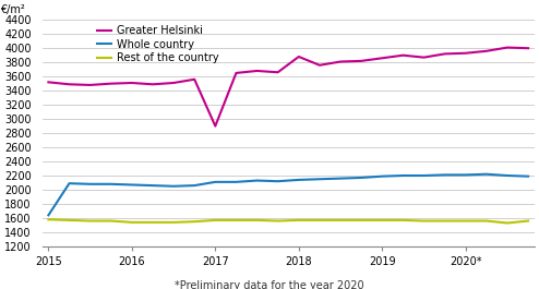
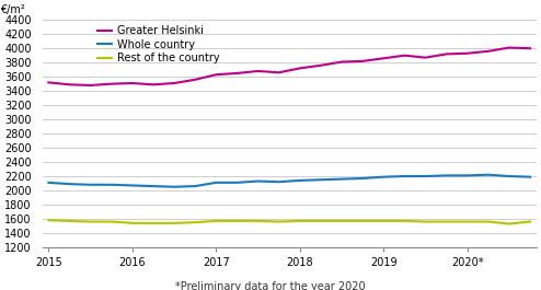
Whole country/2015: 1640 -> 2110
Greater Helsinki/2017: 2900 -> 3630
Greater Helsinki/2018: 3880 -> 3720
